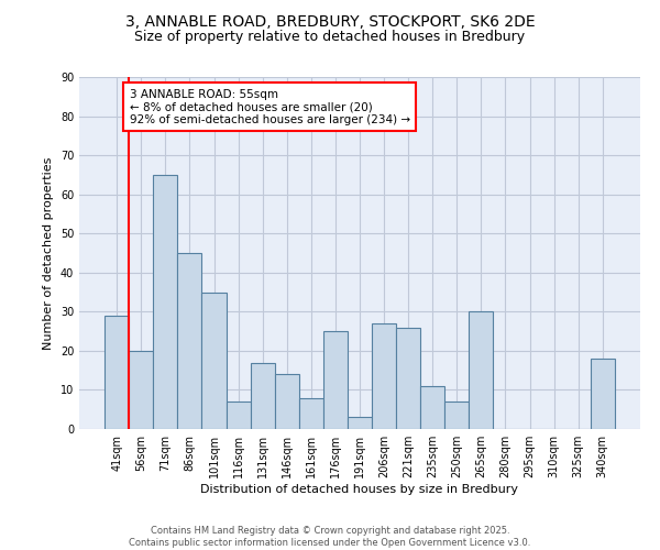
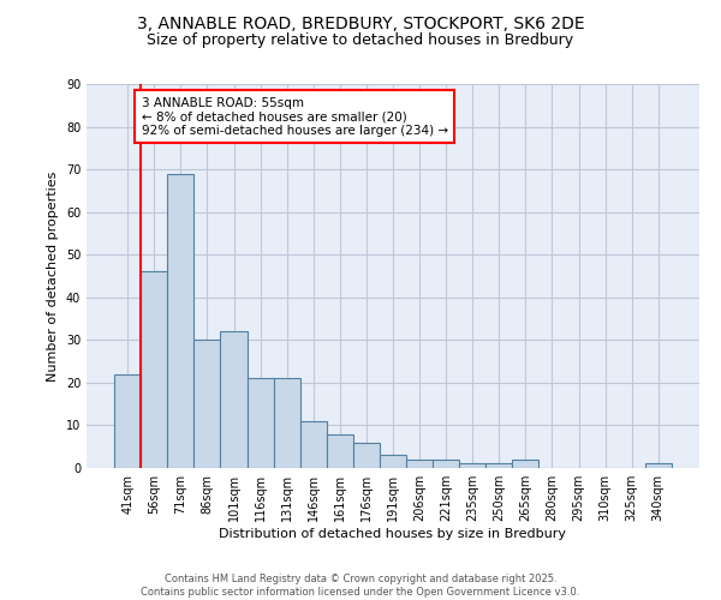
41sqm: 29 -> 22
56sqm: 20 -> 46
71sqm: 65 -> 69
86sqm: 45 -> 30
101sqm: 35 -> 32
116sqm: 7 -> 21
131sqm: 17 -> 21
146sqm: 14 -> 11
176sqm: 25 -> 6
206sqm: 27 -> 2
221sqm: 26 -> 2
235sqm: 11 -> 1
250sqm: 7 -> 1
265sqm: 30 -> 2
340sqm: 18 -> 1
